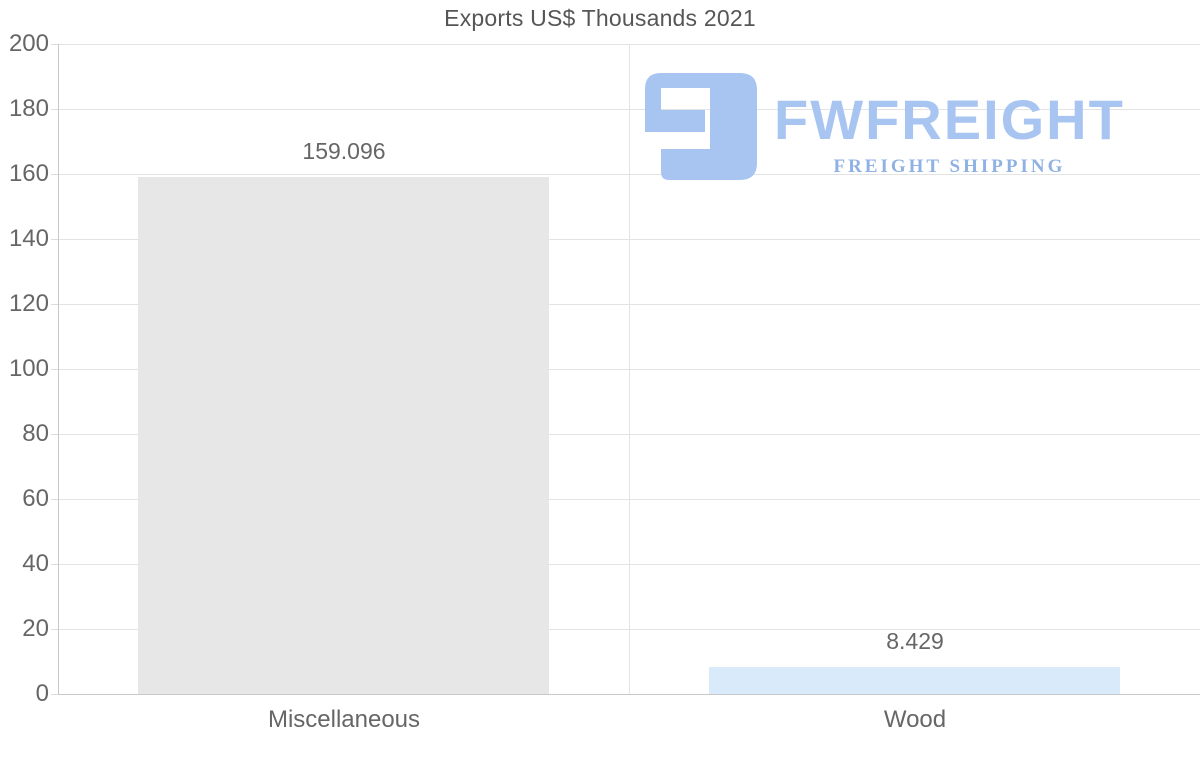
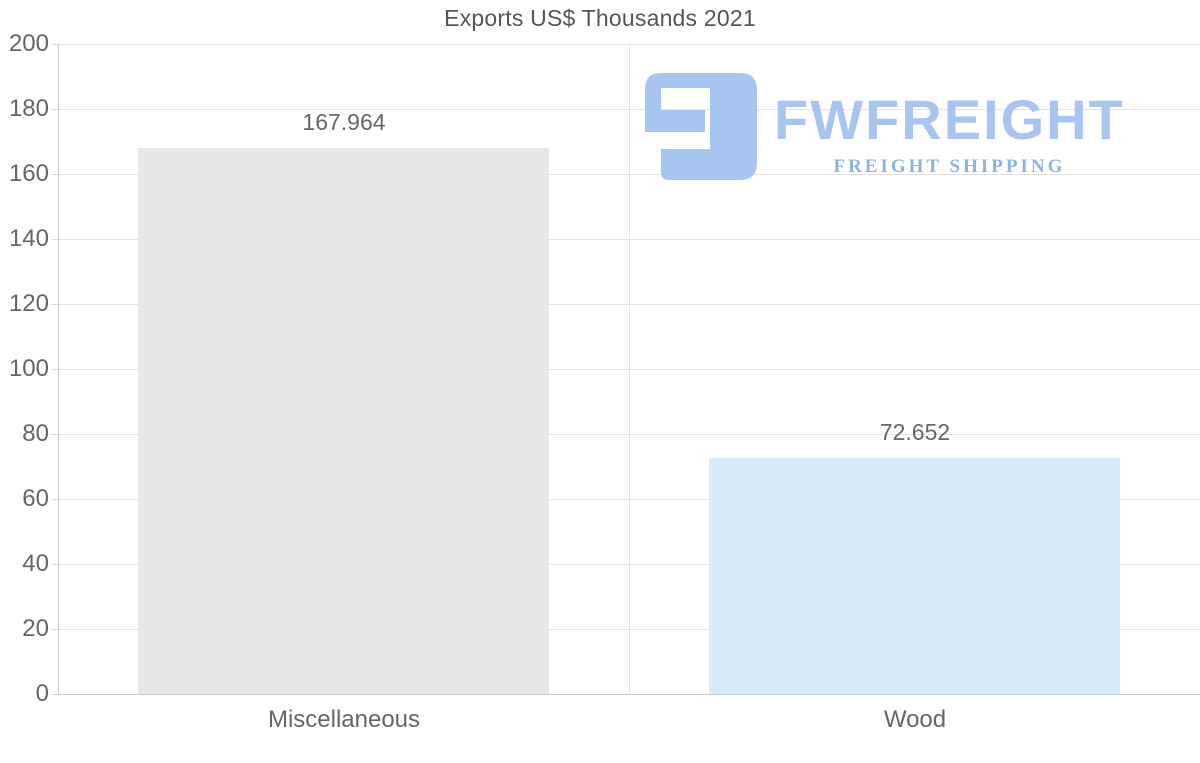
Miscellaneous: 159.096 -> 167.964
Wood: 8.429 -> 72.652
